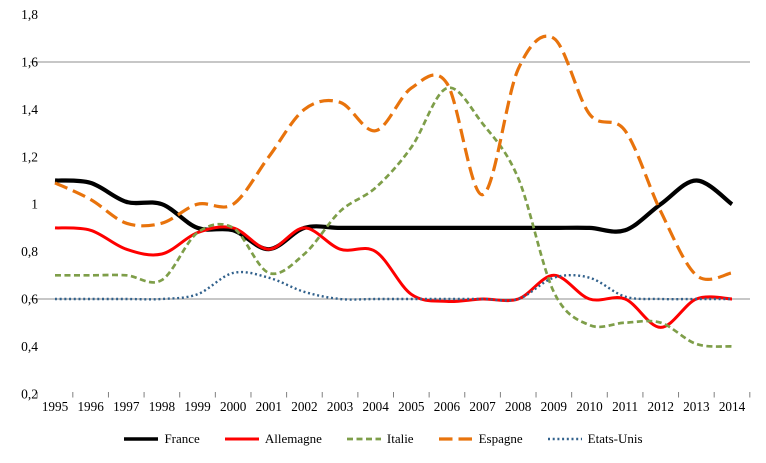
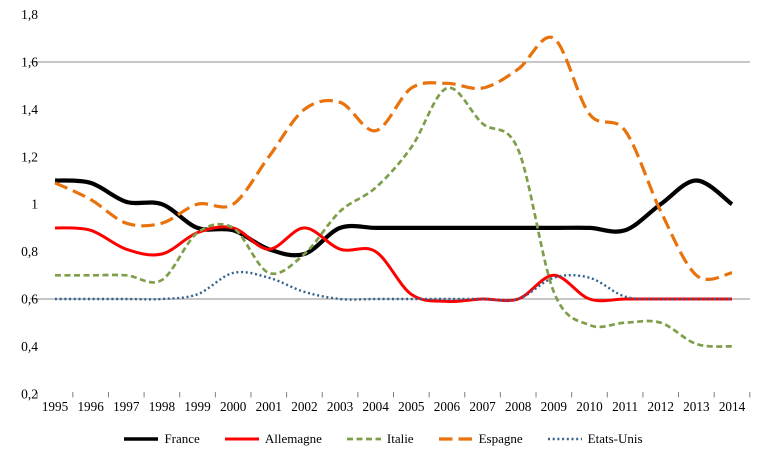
France/2002: 0,90 -> 0,79
Espagne/2007: 1,04 -> 1,49
Italie/2008: 1,11 -> 1,23
Allemagne/2012: 0,48 -> 0,60
